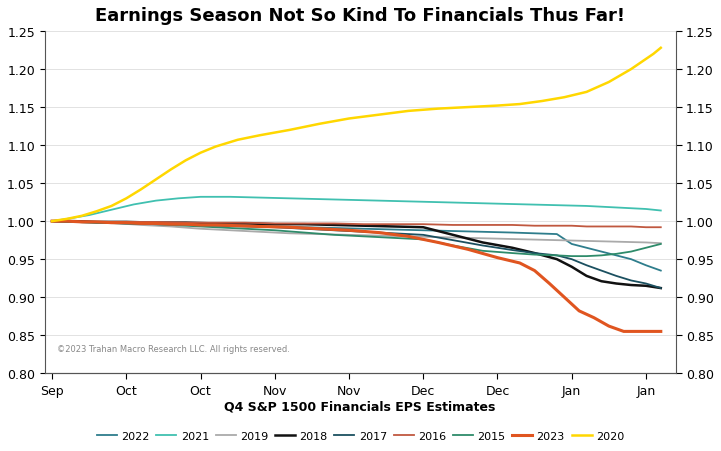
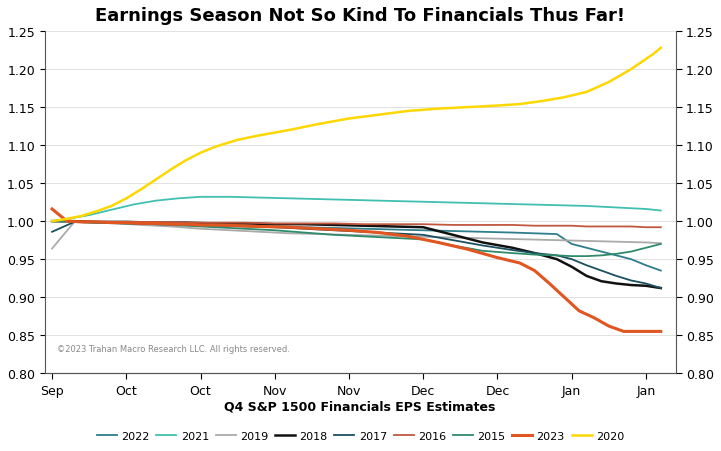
2019/Sep: 1.000 -> 0.964
2017/Sep: 1.000 -> 0.986
2023/Sep: 1.000 -> 1.016
